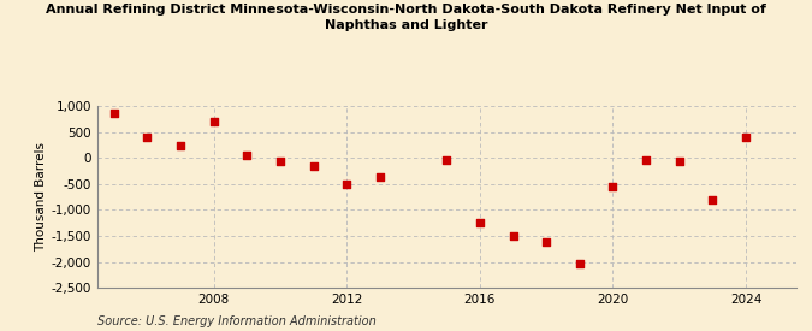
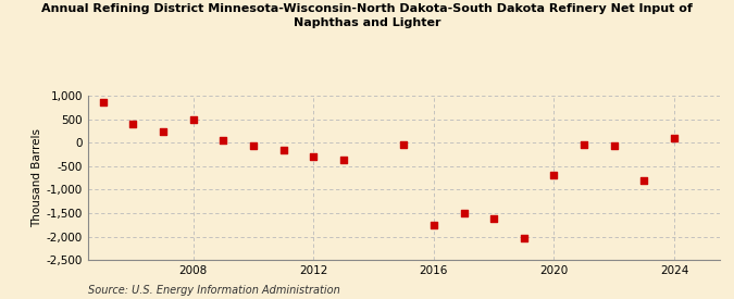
2008: 700 -> 490
2012: -500 -> -300
2016: -1,250 -> -1,750
2020: -550 -> -680
2024: 400 -> 100
